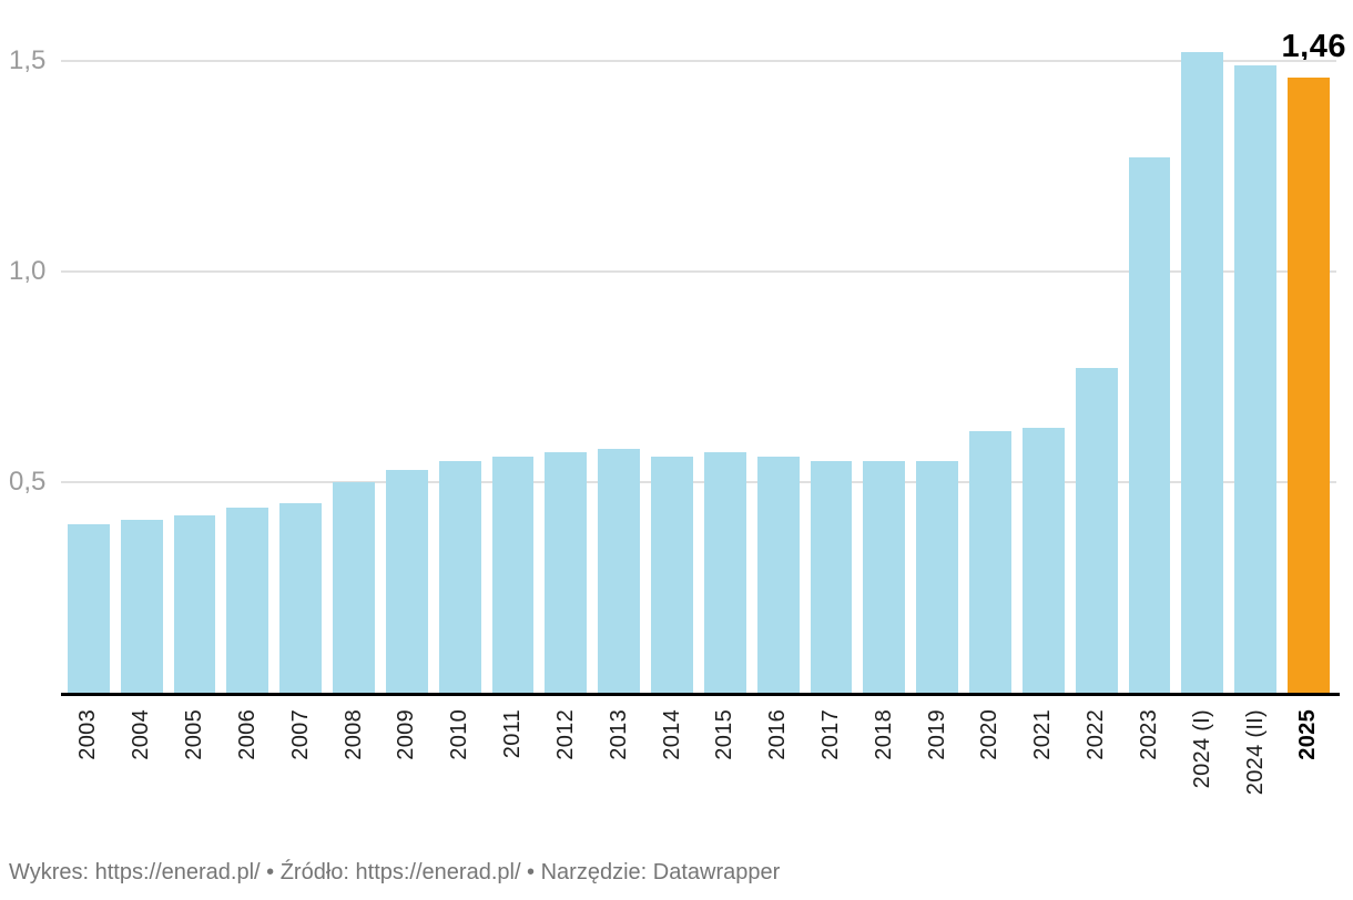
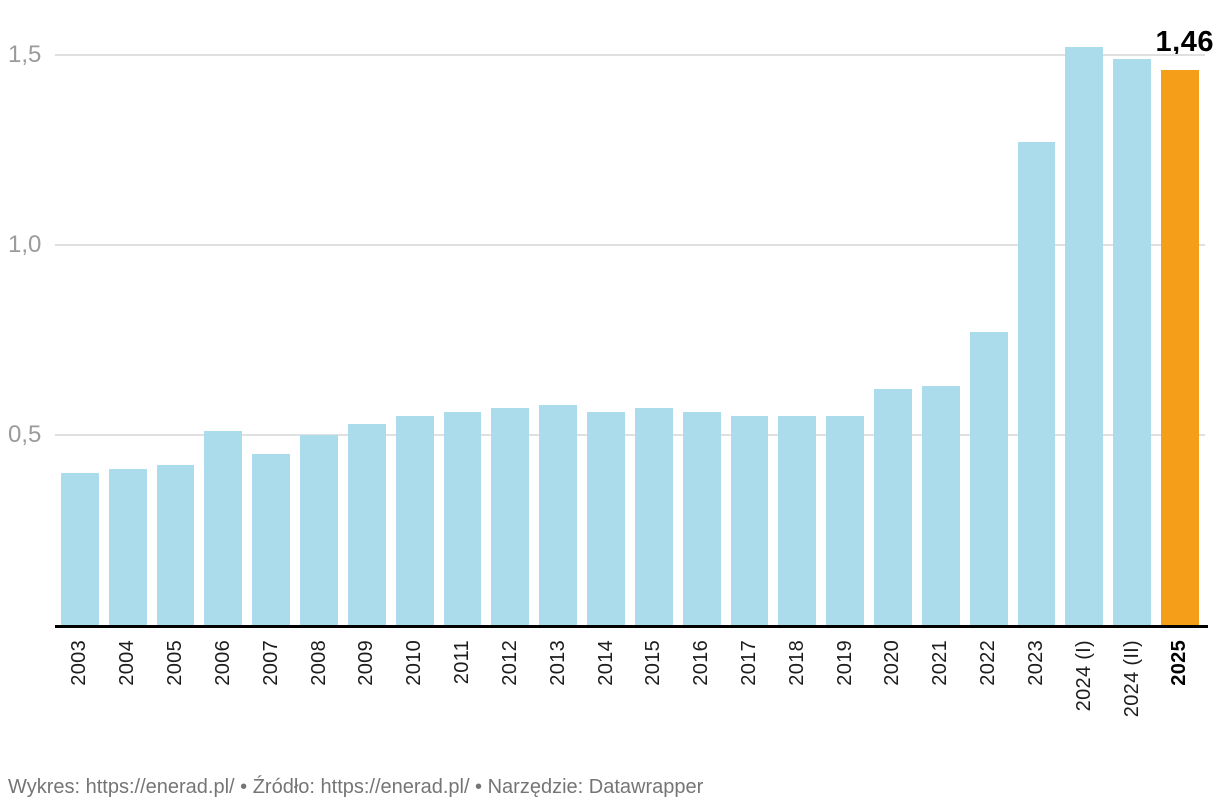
2006: 0,44 -> 0,51
